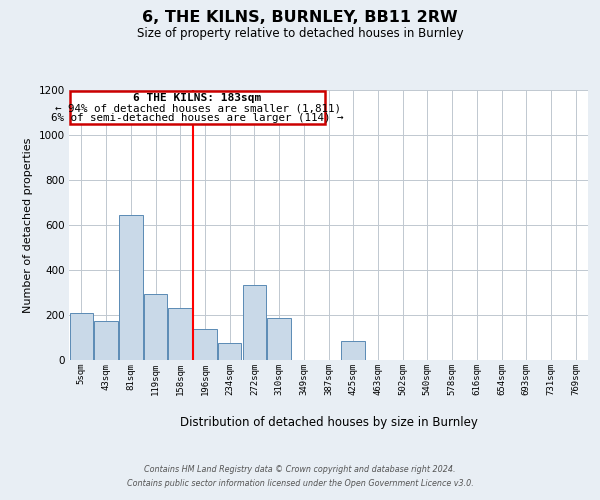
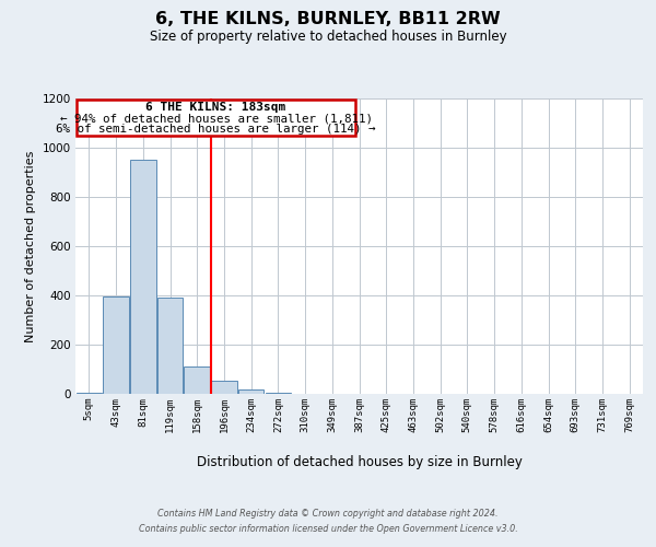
5sqm: 210 -> 5
43sqm: 175 -> 395
81sqm: 645 -> 950
119sqm: 295 -> 390
158sqm: 230 -> 110
196sqm: 140 -> 55
234sqm: 75 -> 20
272sqm: 335 -> 3
310sqm: 185 -> 1
425sqm: 85 -> 1
